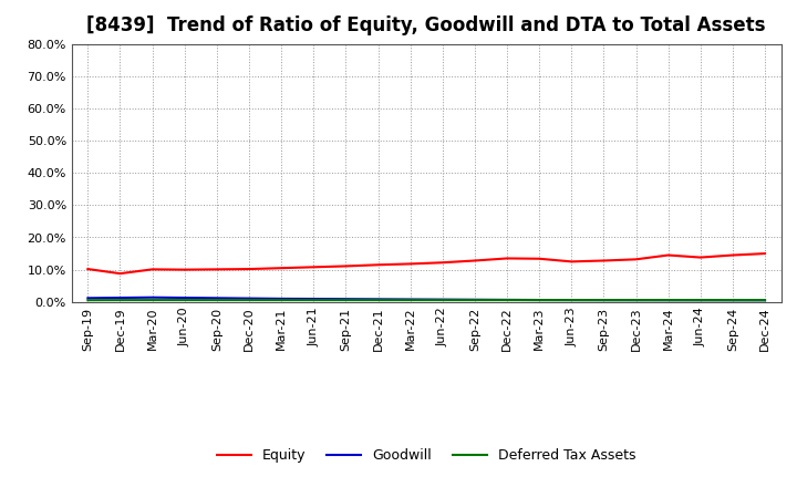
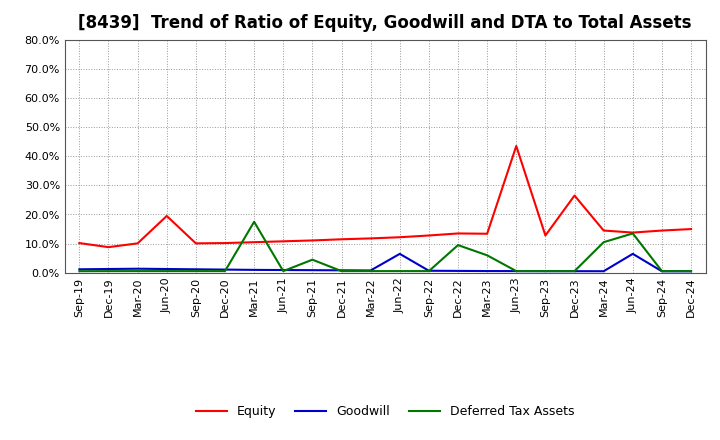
Equity/Jun-20: 10.0% -> 19.5%
Deferred Tax Assets/Mar-21: 0.6% -> 17.5%
Deferred Tax Assets/Sep-21: 0.6% -> 4.5%
Goodwill/Jun-22: 0.8% -> 6.5%
Deferred Tax Assets/Dec-22: 0.6% -> 9.5%
Deferred Tax Assets/Mar-23: 0.6% -> 6.0%
Equity/Jun-23: 12.5% -> 43.5%
Equity/Dec-23: 13.2% -> 26.5%
Deferred Tax Assets/Mar-24: 0.6% -> 10.5%
Goodwill/Jun-24: 0.5% -> 6.5%
Deferred Tax Assets/Jun-24: 0.6% -> 13.5%
